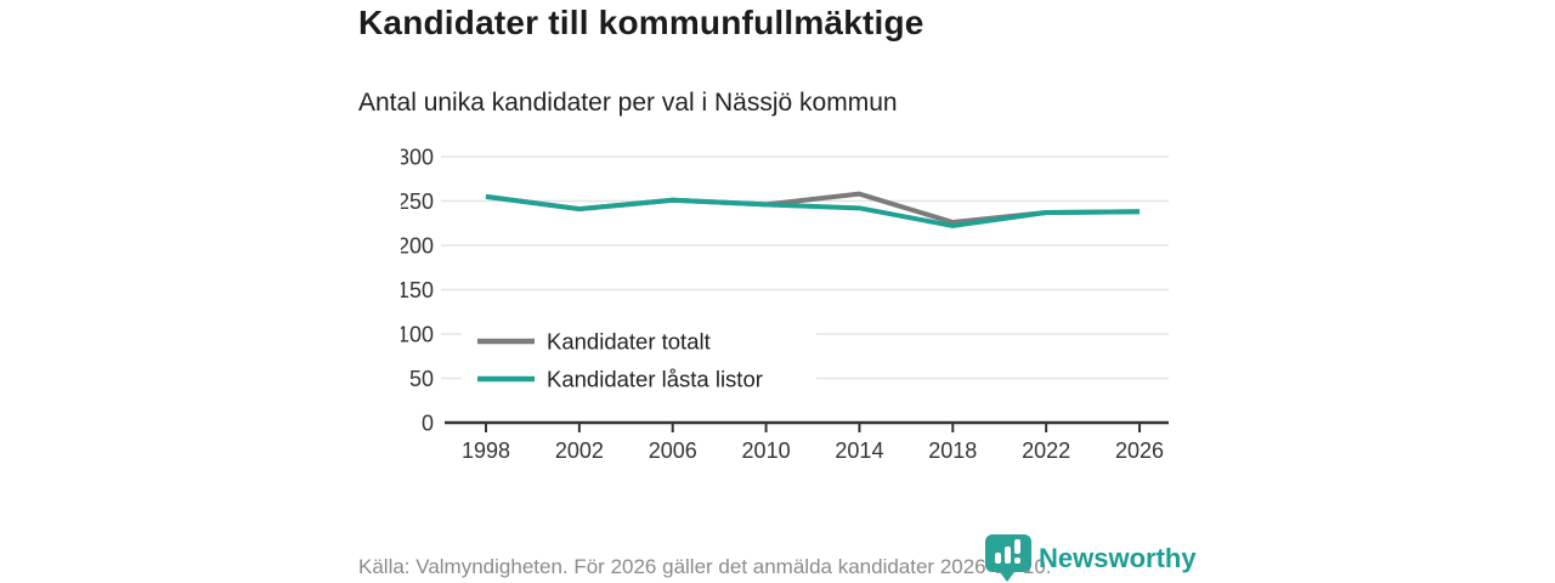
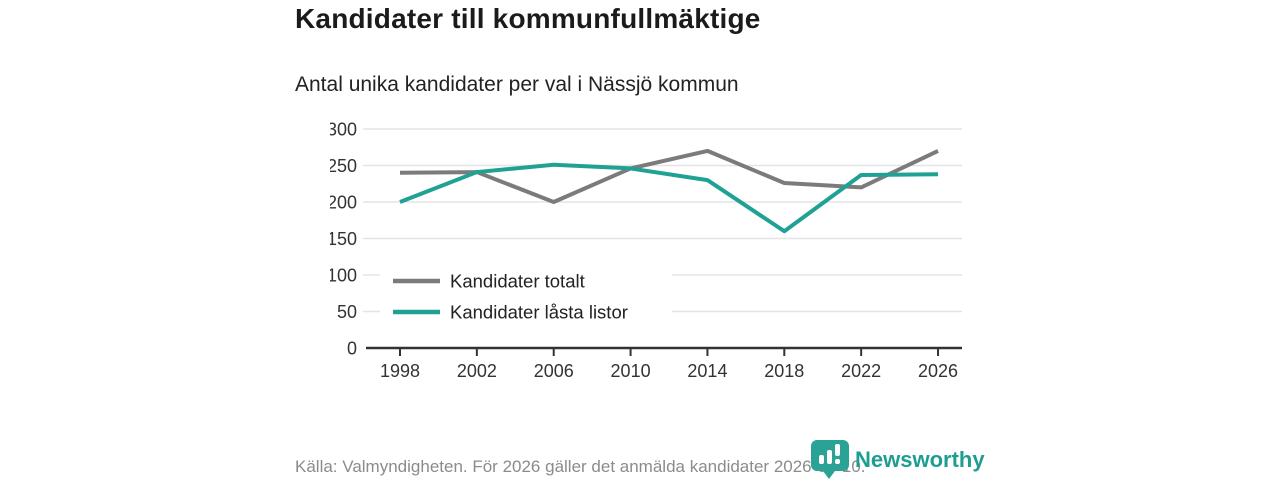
Kandidater totalt/1998: 260 -> 240
Kandidater låsta listor/1998: 260 -> 200
Kandidater totalt/2006: 250 -> 200
Kandidater totalt/2014: 260 -> 270
Kandidater låsta listor/2014: 240 -> 230
Kandidater låsta listor/2018: 220 -> 160
Kandidater totalt/2022: 240 -> 220
Kandidater totalt/2026: 240 -> 270
